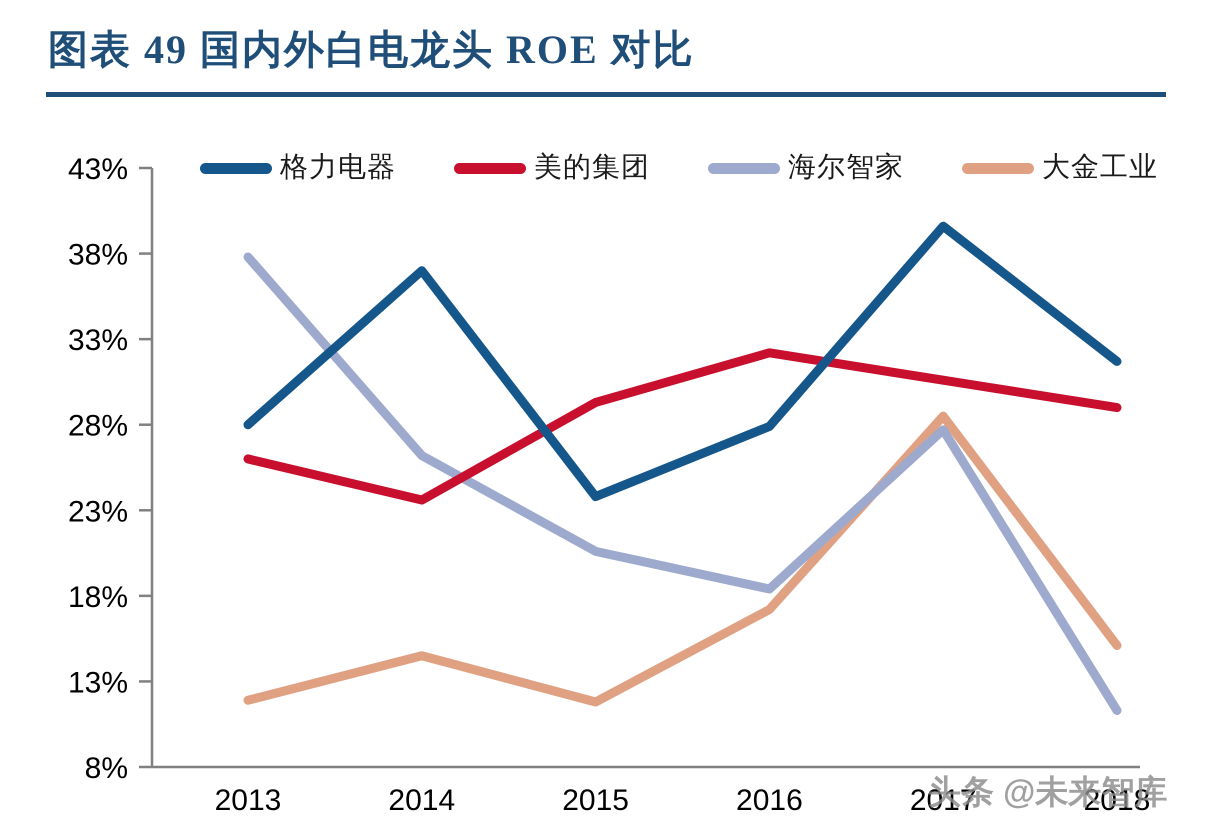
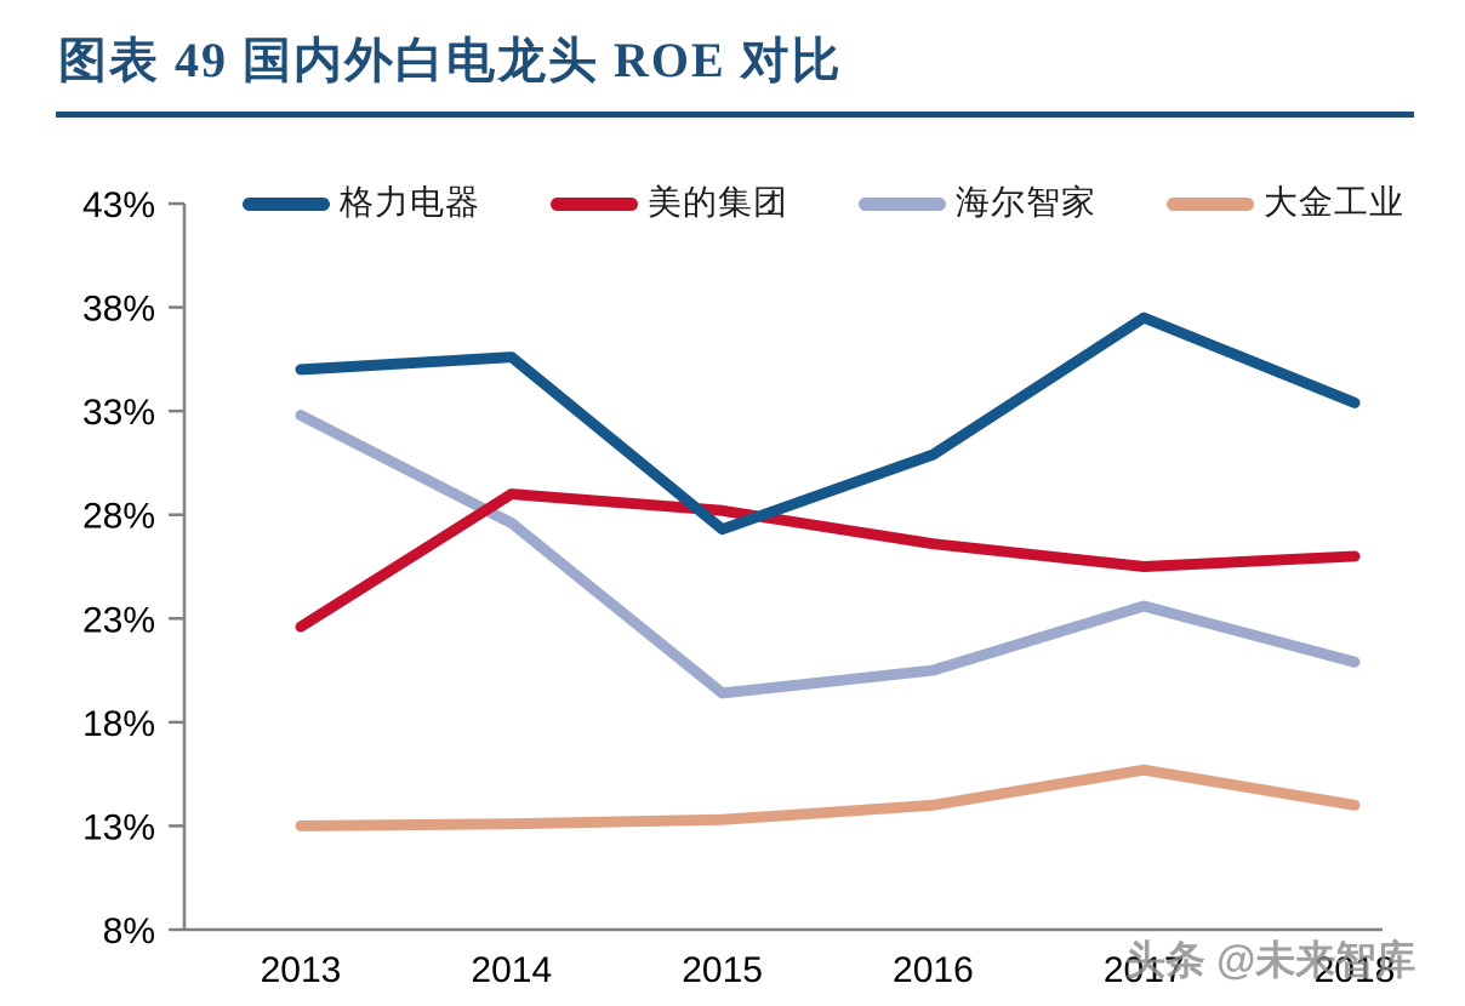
格力电器/2013: 28.0% -> 35.0%
美的集团/2013: 26.0% -> 22.6%
海尔智家/2013: 37.8% -> 32.8%
大金工业/2013: 11.9% -> 13.0%
格力电器/2014: 37.0% -> 35.6%
美的集团/2014: 23.6% -> 29.0%
海尔智家/2014: 26.2% -> 27.6%
大金工业/2014: 14.5% -> 13.1%
格力电器/2015: 23.8% -> 27.3%
美的集团/2015: 29.3% -> 28.2%
海尔智家/2015: 20.6% -> 19.4%
大金工业/2015: 11.8% -> 13.3%
格力电器/2016: 27.9% -> 30.9%
美的集团/2016: 32.2% -> 26.6%
海尔智家/2016: 18.4% -> 20.5%
大金工业/2016: 17.2% -> 14.0%
格力电器/2017: 39.6% -> 37.5%
美的集团/2017: 30.6% -> 25.5%
海尔智家/2017: 27.7% -> 23.6%
大金工业/2017: 28.5% -> 15.7%
格力电器/2018: 31.7% -> 33.4%
美的集团/2018: 29.0% -> 26.0%
海尔智家/2018: 11.3% -> 20.9%
大金工业/2018: 15.1% -> 14.0%
